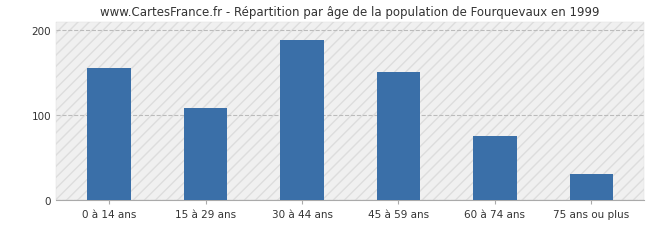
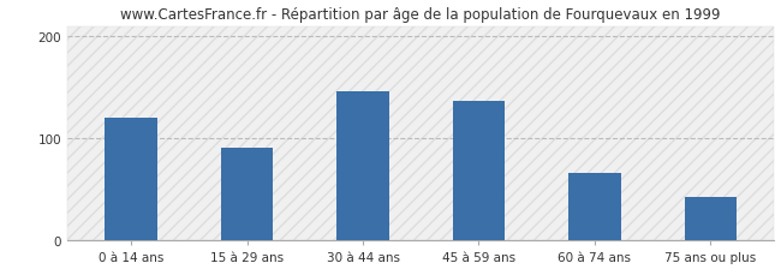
0 à 14 ans: 155 -> 120
15 à 29 ans: 108 -> 90
30 à 44 ans: 188 -> 146
45 à 59 ans: 150 -> 136
60 à 74 ans: 75 -> 66
75 ans ou plus: 30 -> 42
